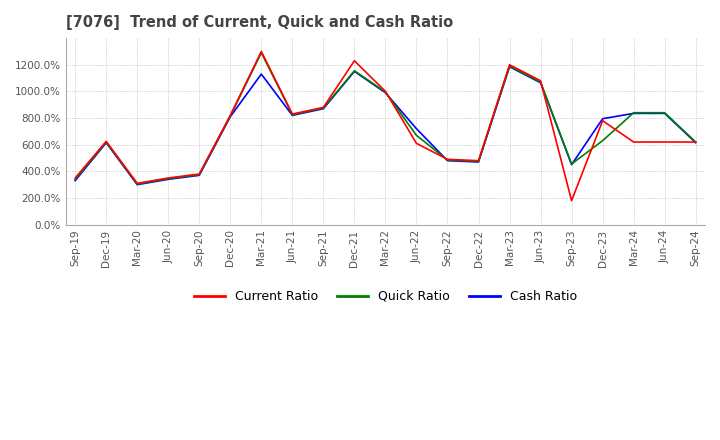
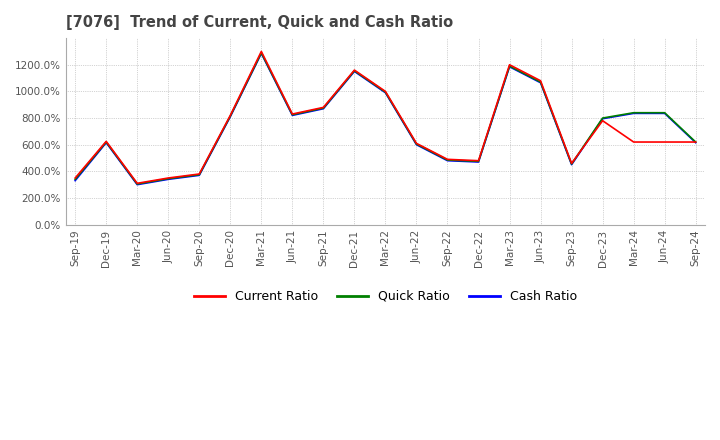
Cash Ratio/Mar-21: 1130% -> 1280%
Current Ratio/Dec-21: 1230% -> 1160%
Quick Ratio/Jun-22: 670% -> 600%
Cash Ratio/Jun-22: 720% -> 600%
Current Ratio/Sep-23: 180% -> 460%
Quick Ratio/Dec-23: 630% -> 800%
